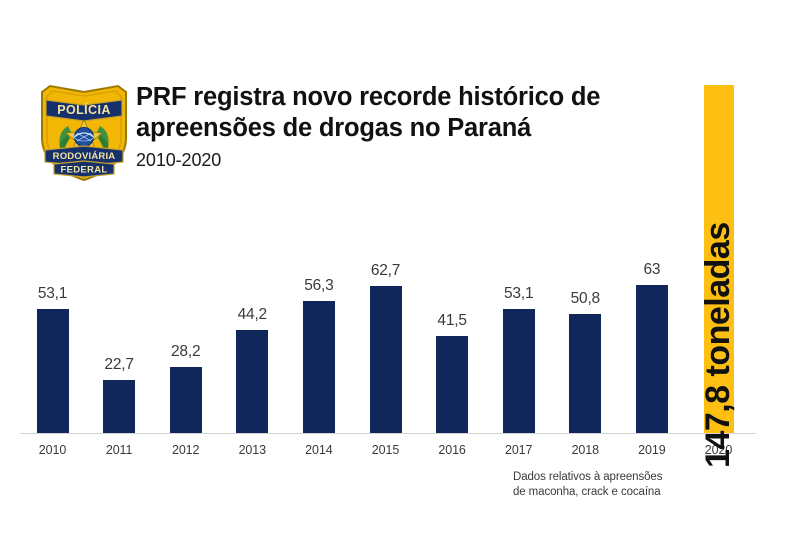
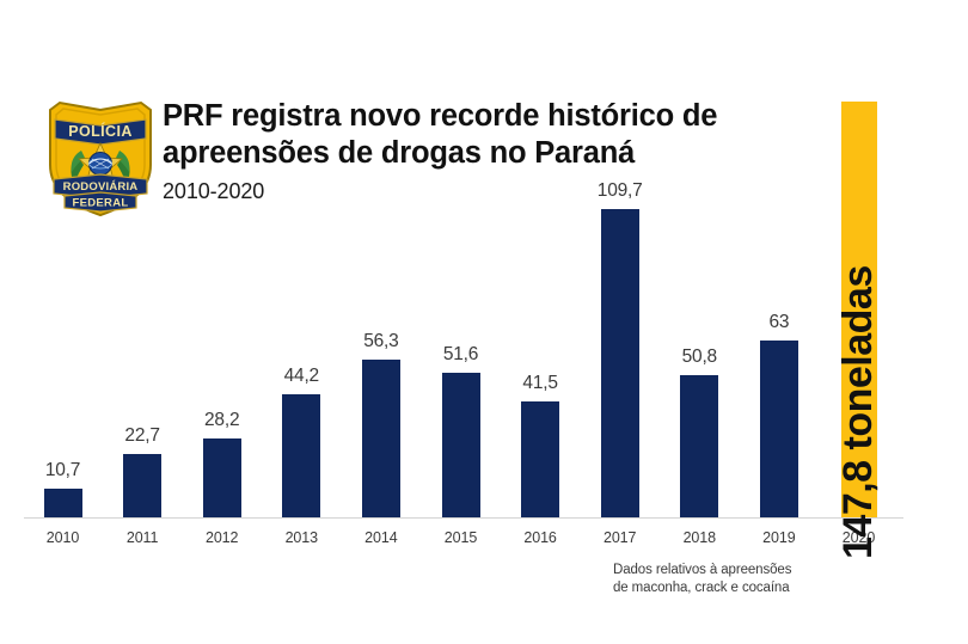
2010: 53,1 -> 10,7
2015: 62,7 -> 51,6
2017: 53,1 -> 109,7
